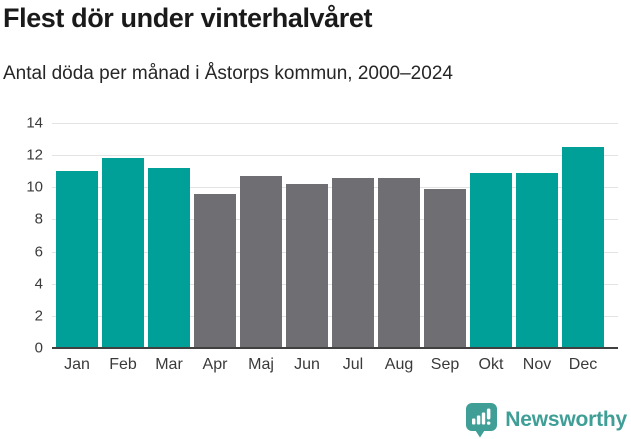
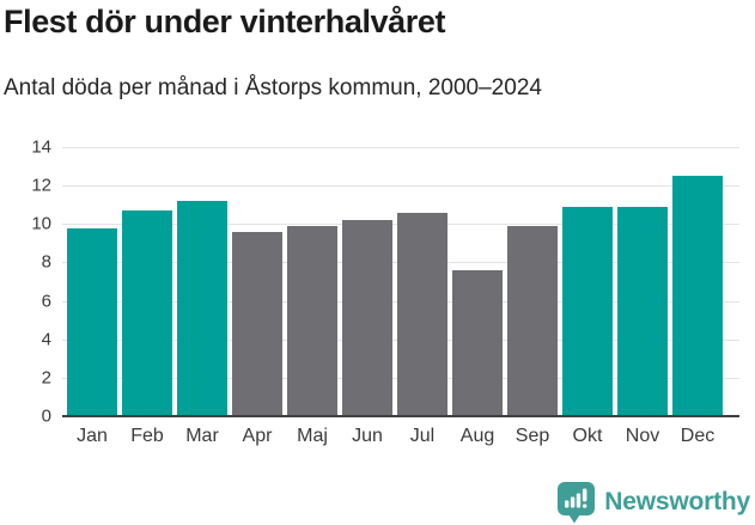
Jan: 11.0 -> 9.8
Feb: 11.8 -> 10.7
Maj: 10.7 -> 9.9
Aug: 10.6 -> 7.6
